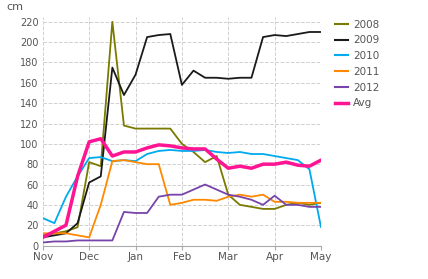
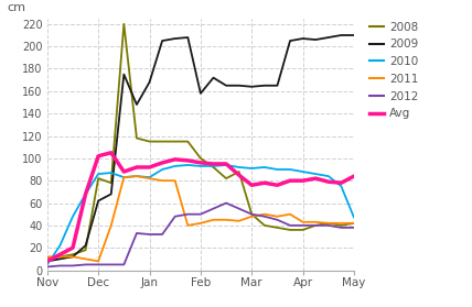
2010/Nov: 27 -> 5
2012/Apr: 49 -> 40
2010/May: 18 -> 47
